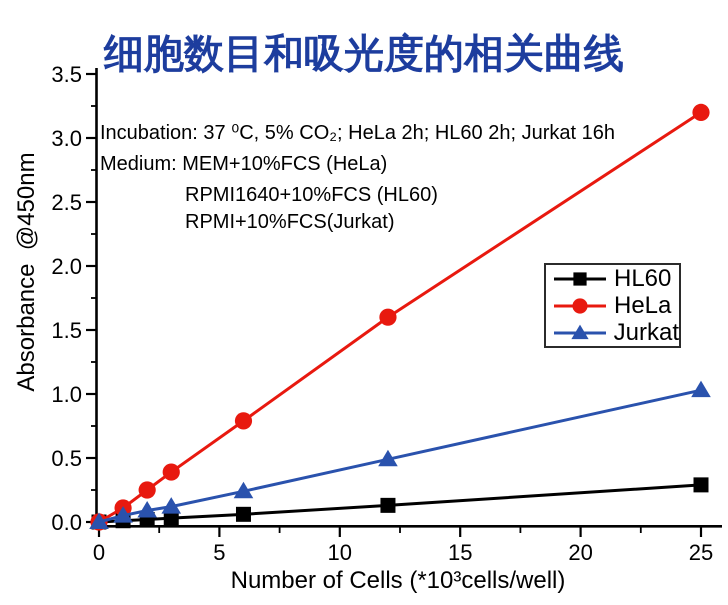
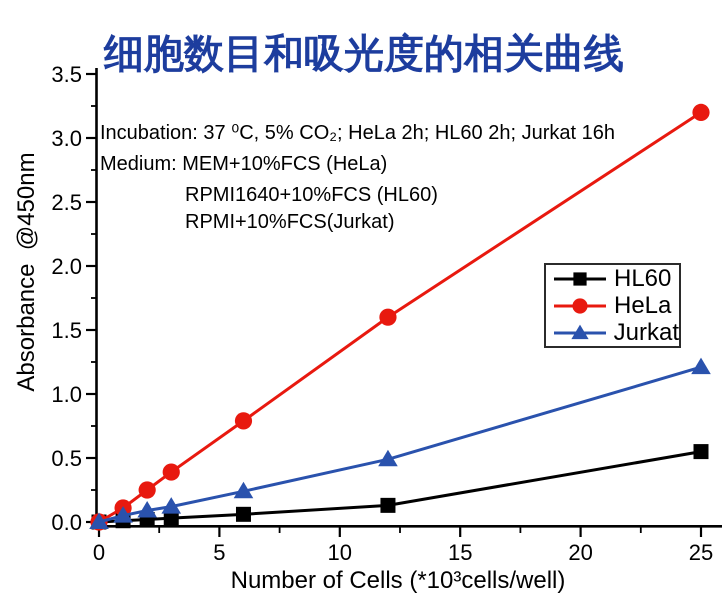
HL60/25: 0.29 -> 0.55
Jurkat/25: 1.03 -> 1.21
